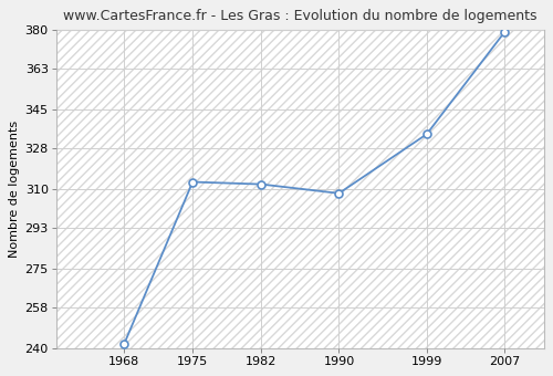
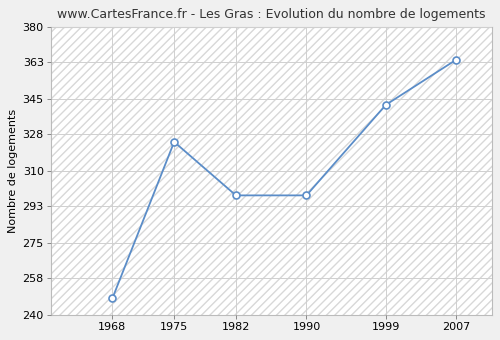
1968: 242 -> 248
1975: 313 -> 324
1982: 312 -> 298
1990: 308 -> 298
1999: 334 -> 342
2007: 379 -> 364
